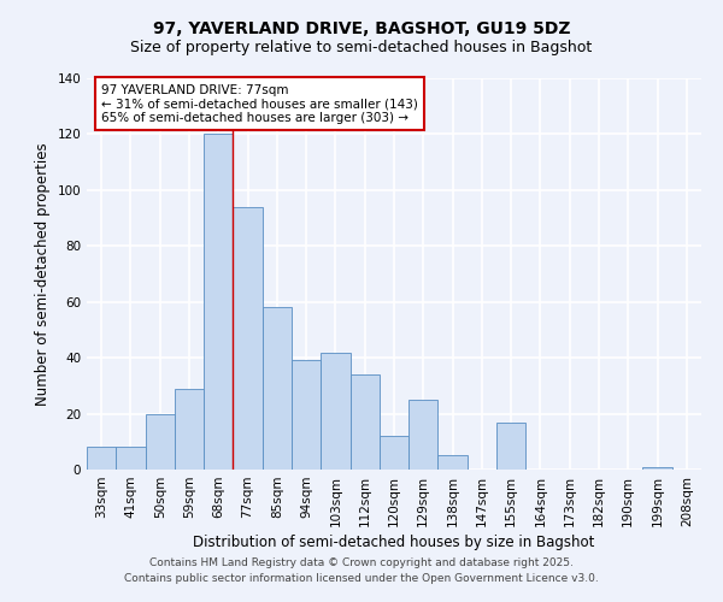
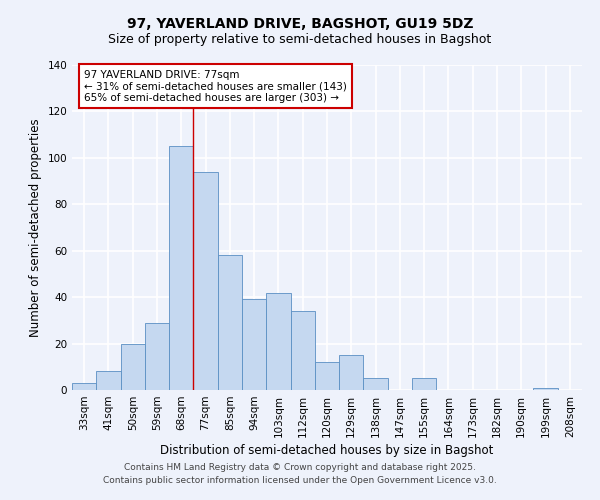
33sqm: 8 -> 3
68sqm: 120 -> 105
129sqm: 25 -> 15
155sqm: 17 -> 5
